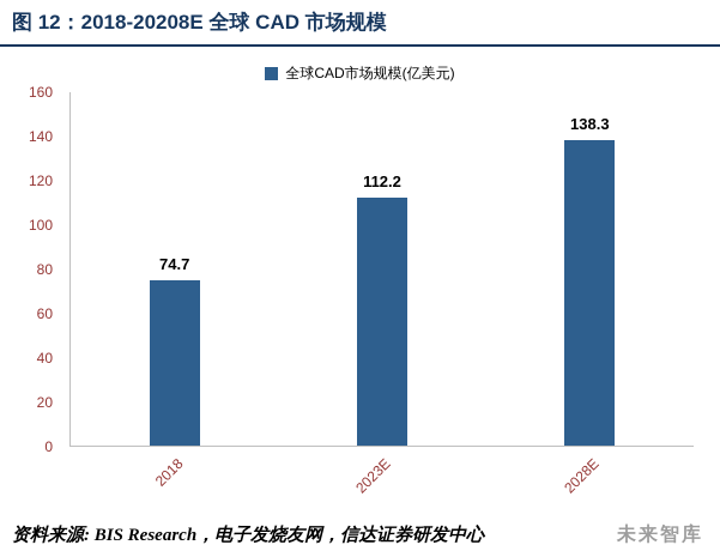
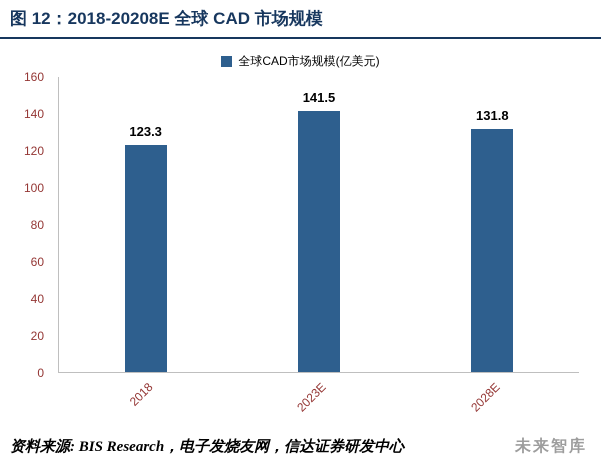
2018: 74.7 -> 123.3
2023E: 112.2 -> 141.5
2028E: 138.3 -> 131.8
